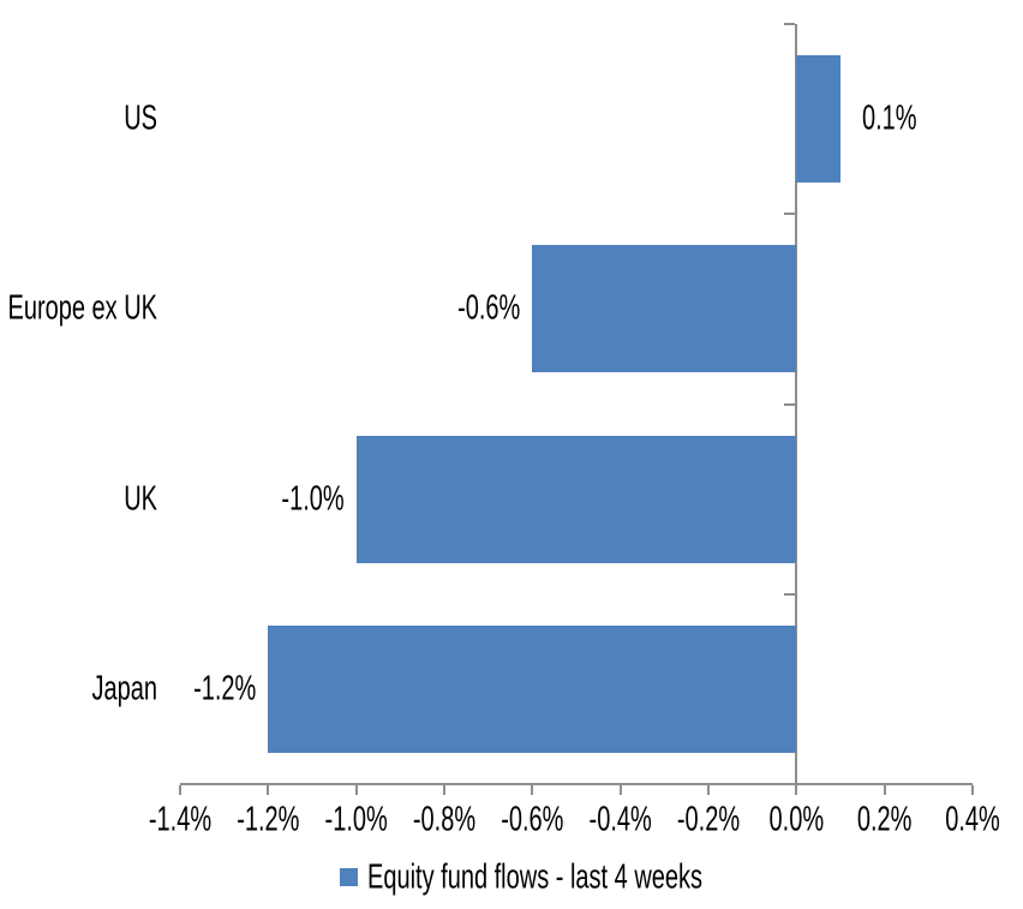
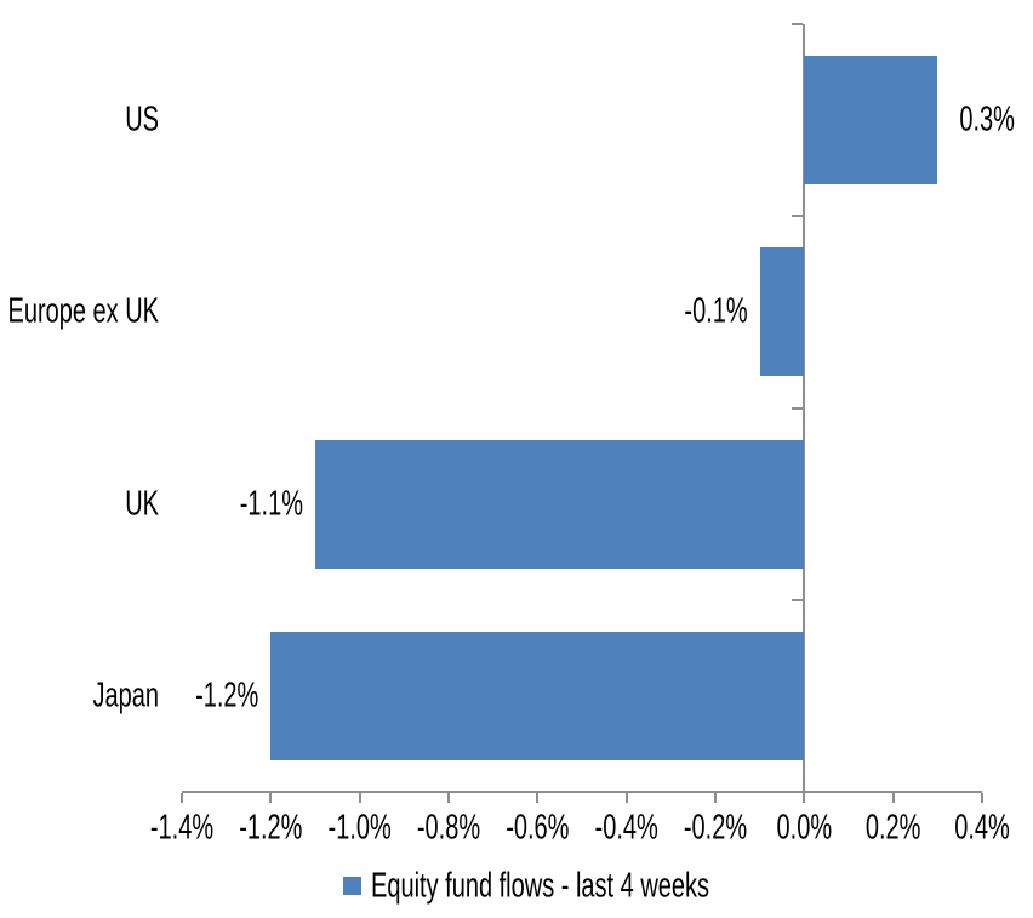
US: 0.1% -> 0.3%
Europe ex UK: -0.6% -> -0.1%
UK: -1.0% -> -1.1%
